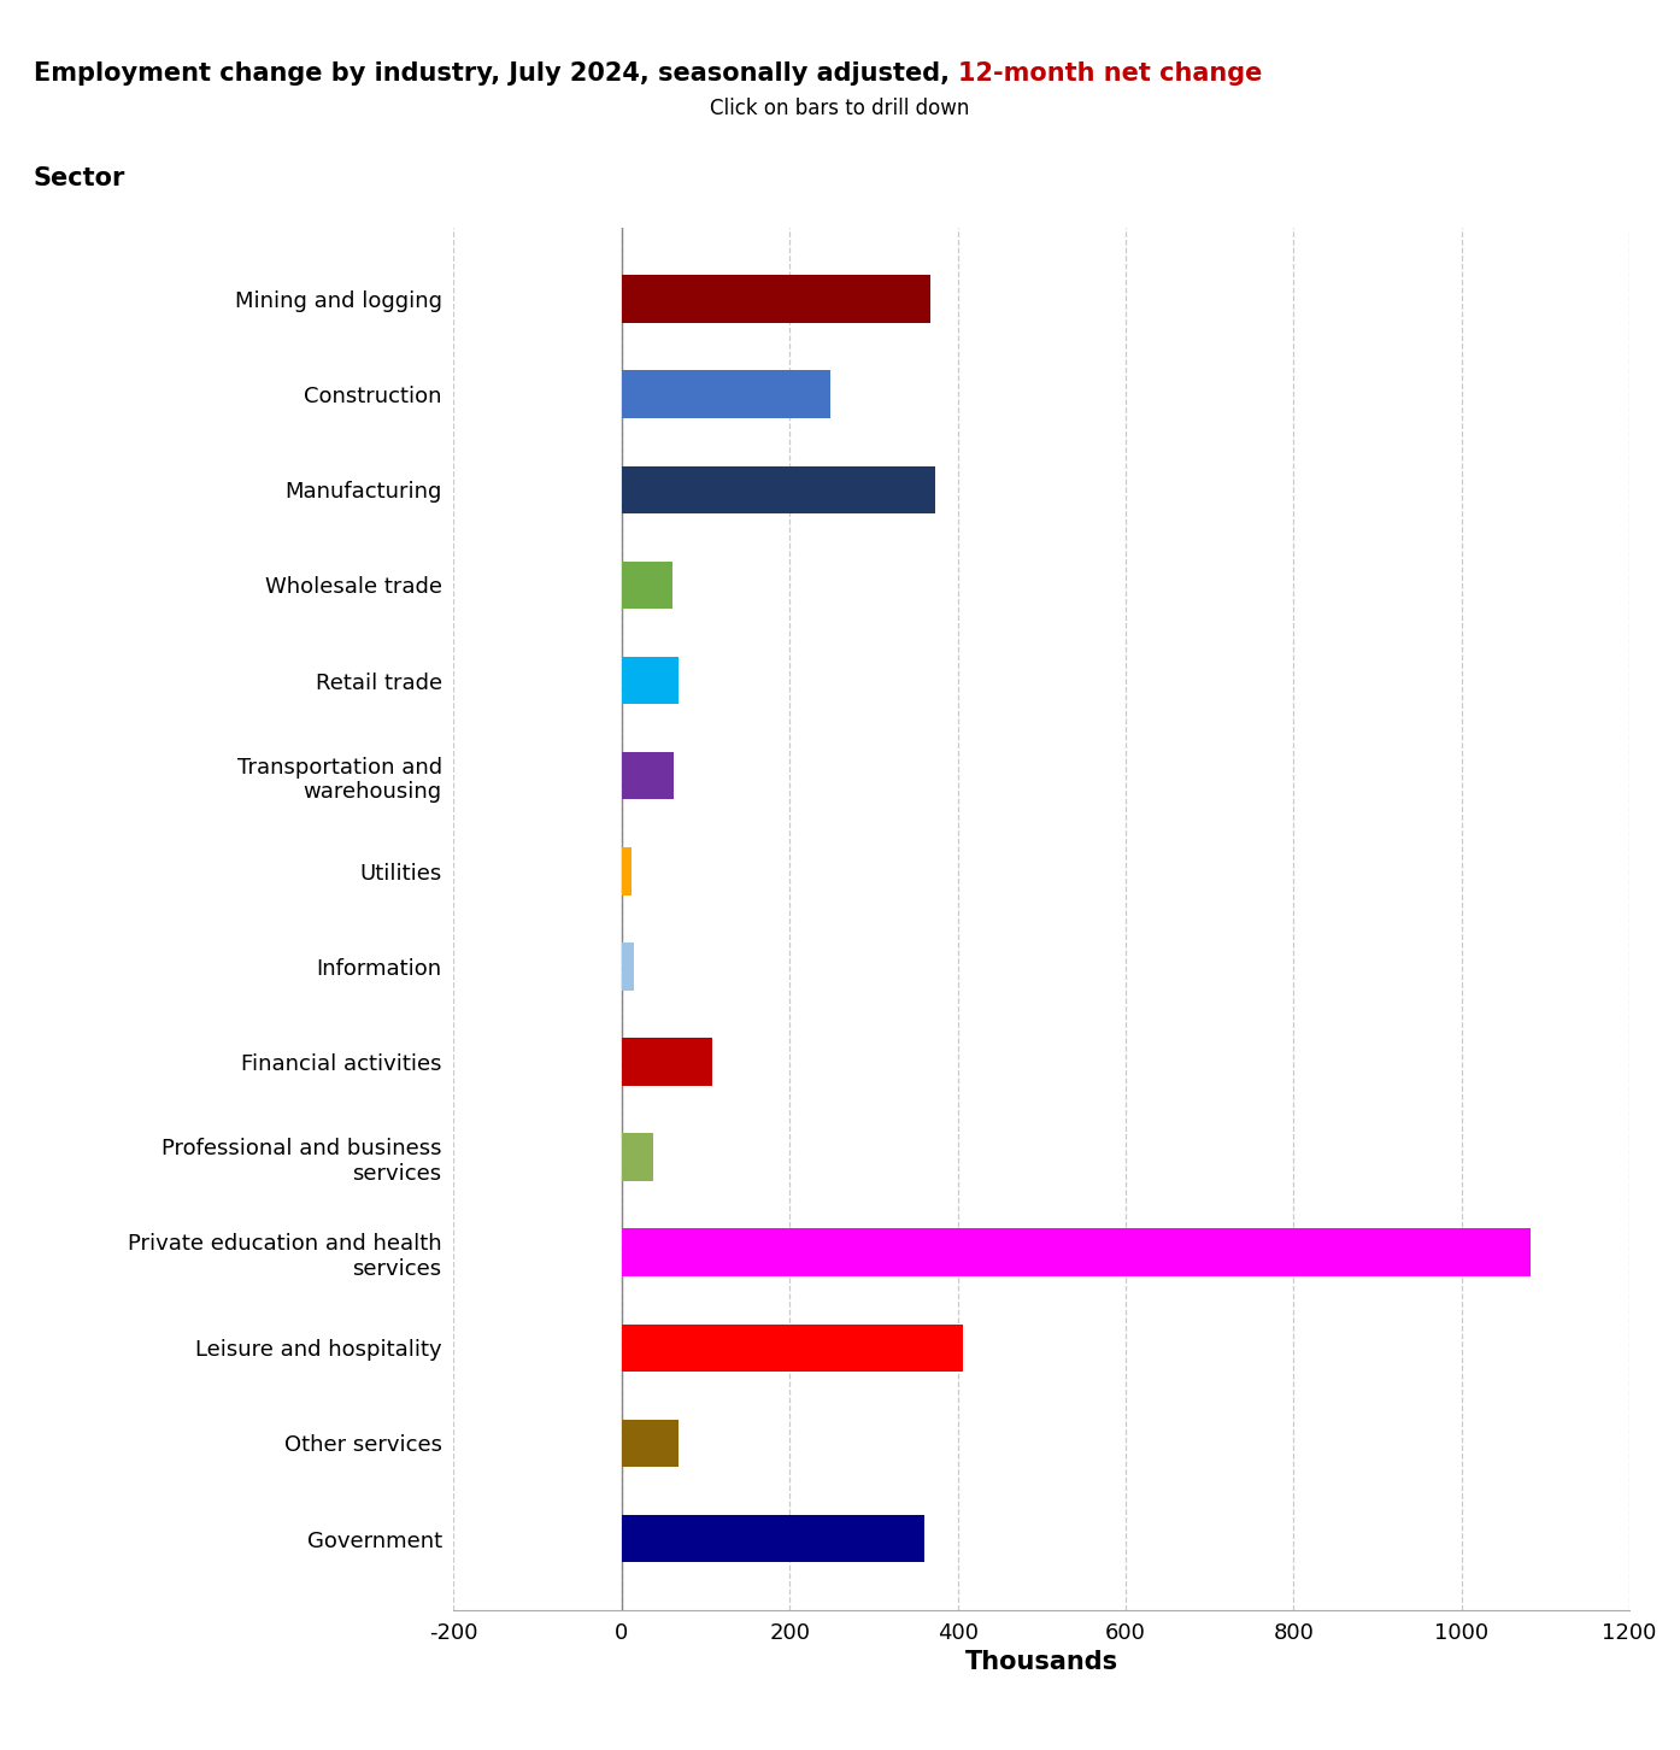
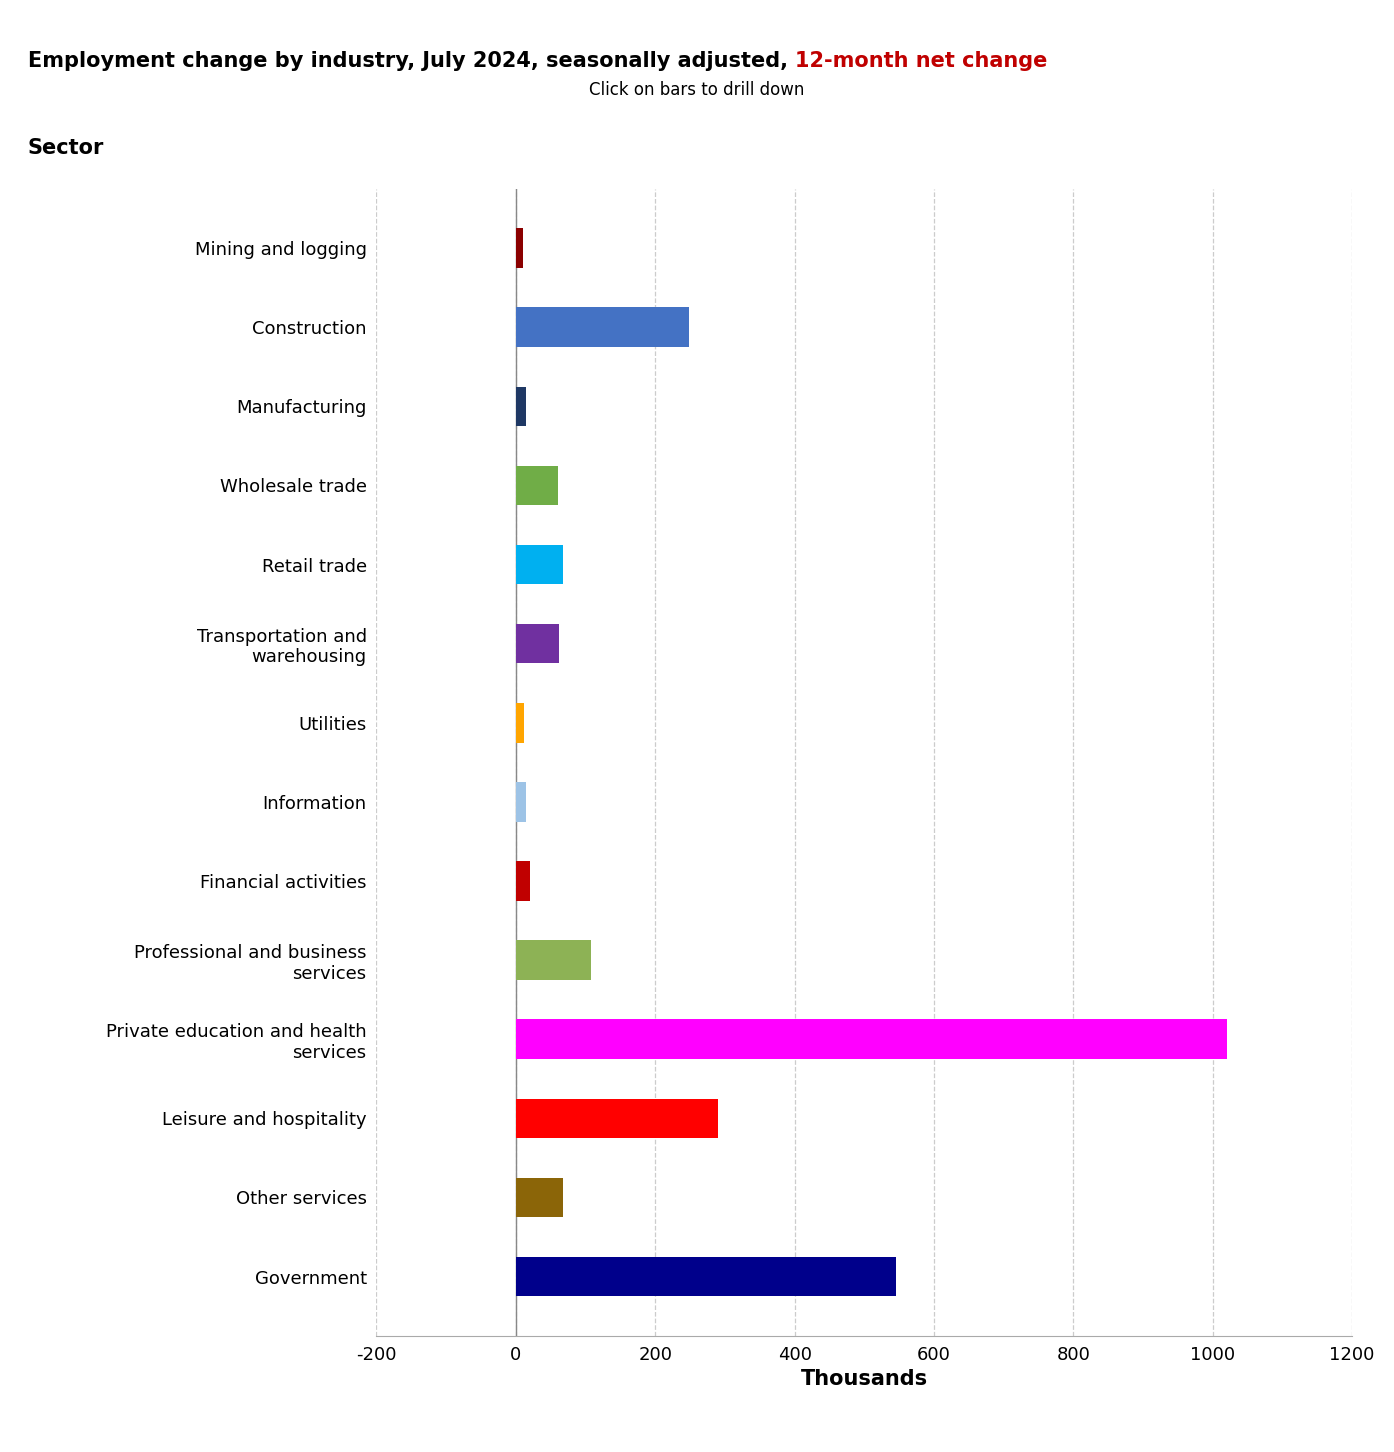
Mining and logging: 368 -> 10
Manufacturing: 374 -> 15
Financial activities: 108 -> 20
Professional and business services: 38 -> 108
Private education and health services: 1082 -> 1020
Leisure and hospitality: 406 -> 290
Government: 360 -> 545
